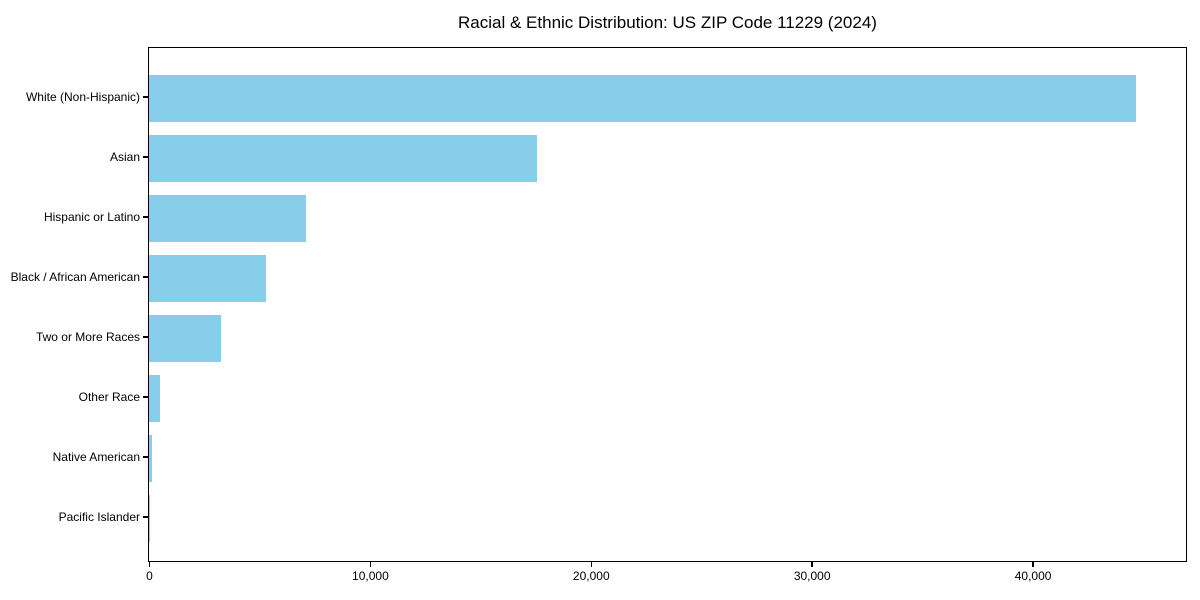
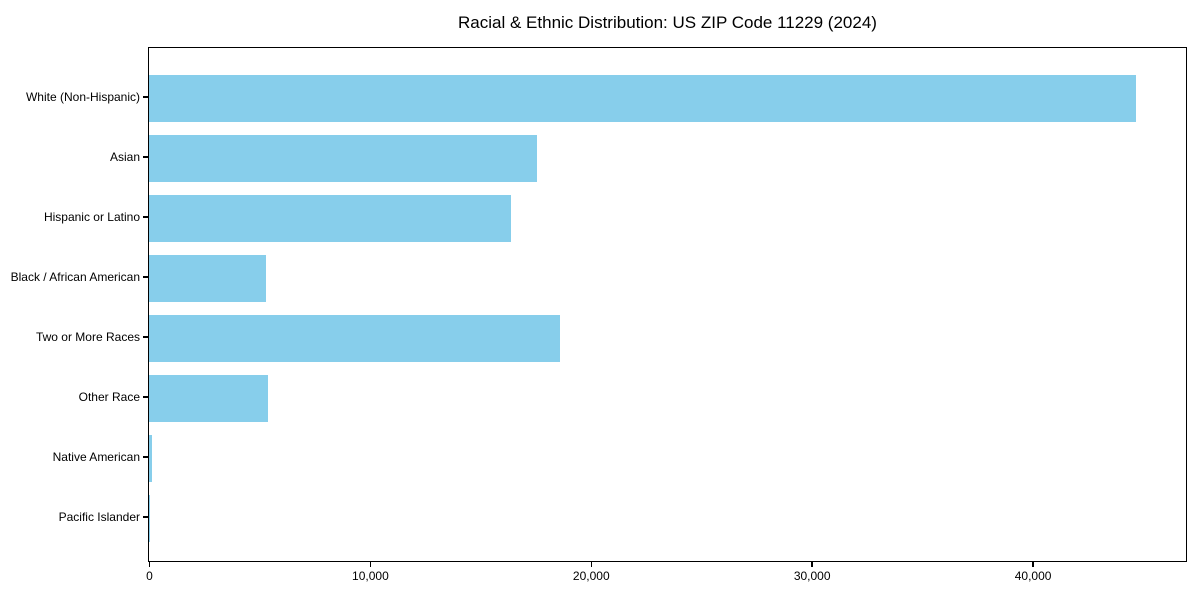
Hispanic or Latino: 7100 -> 16400
Two or More Races: 3200 -> 18600
Other Race: 500 -> 5400
